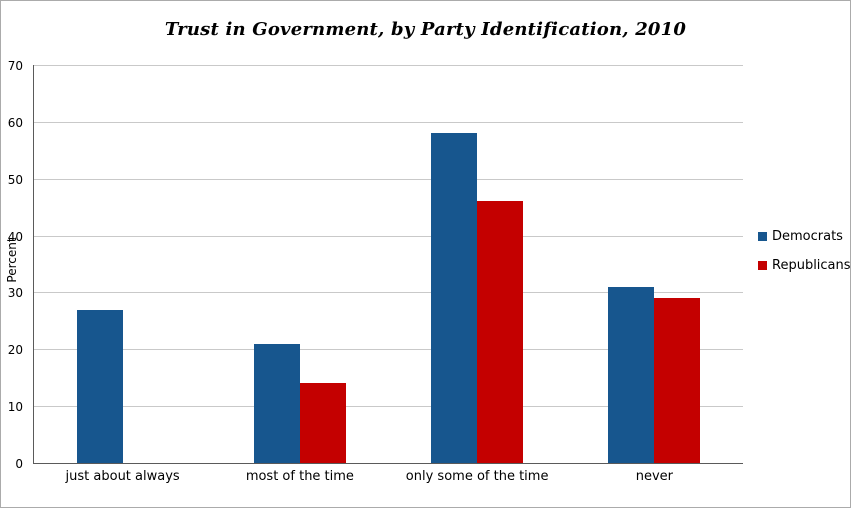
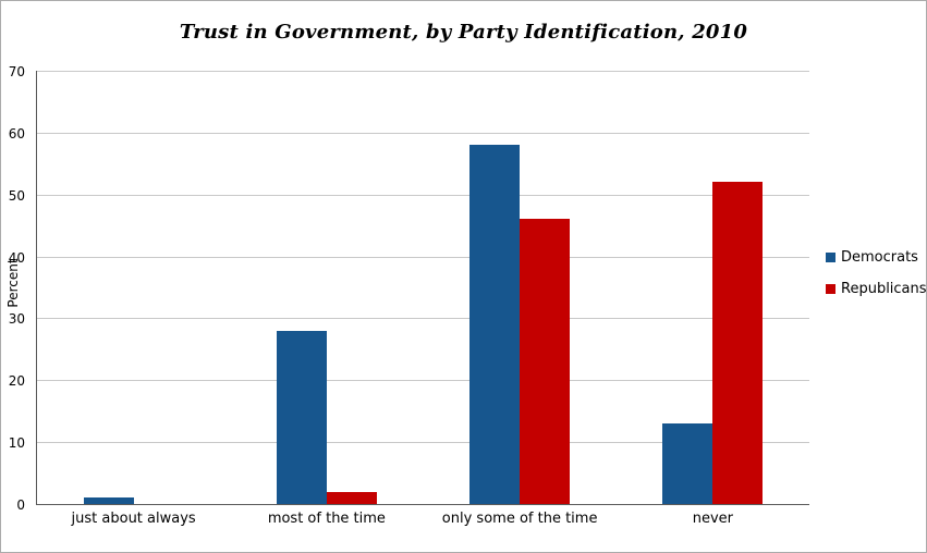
Democrats/just about always: 27 -> 1
Democrats/most of the time: 21 -> 28
Republicans/most of the time: 14 -> 2
Democrats/never: 31 -> 13
Republicans/never: 29 -> 52
